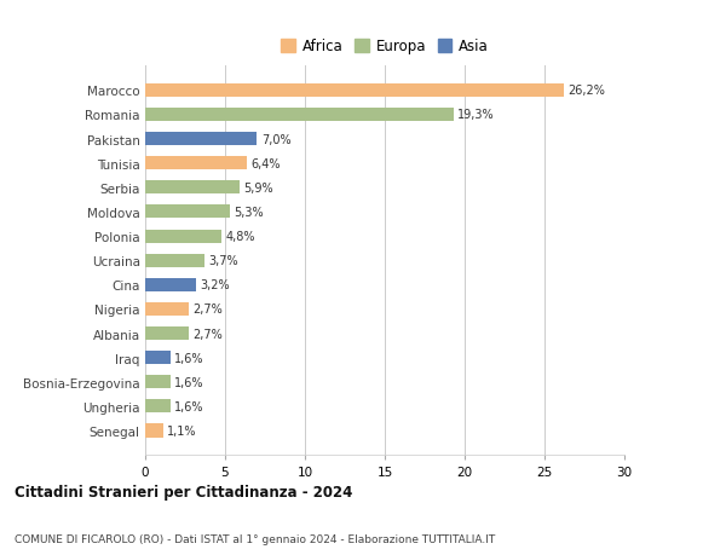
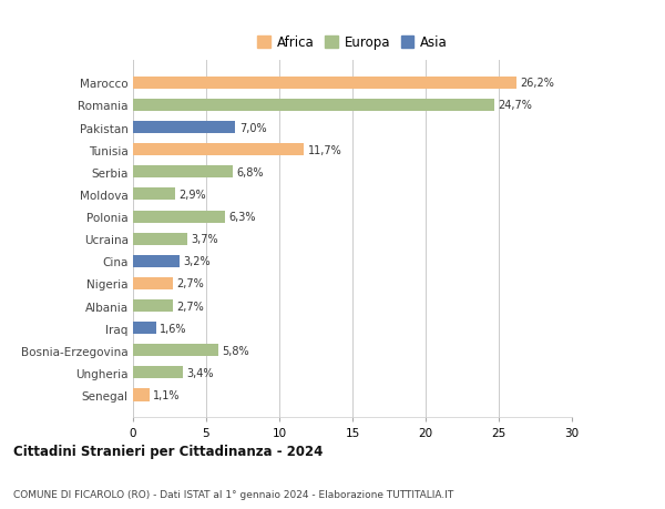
Romania: 19,3% -> 24,7%
Tunisia: 6,4% -> 11,7%
Serbia: 5,9% -> 6,8%
Moldova: 5,3% -> 2,9%
Polonia: 4,8% -> 6,3%
Bosnia-Erzegovina: 1,6% -> 5,8%
Ungheria: 1,6% -> 3,4%
